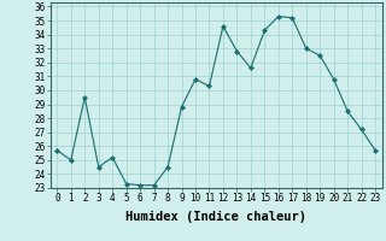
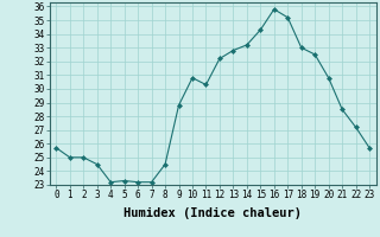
2: 29.5 -> 25.0
4: 25.2 -> 23.2
12: 34.6 -> 32.2
14: 31.6 -> 33.2
16: 35.3 -> 35.8
